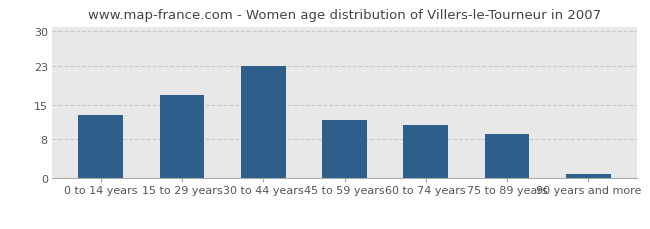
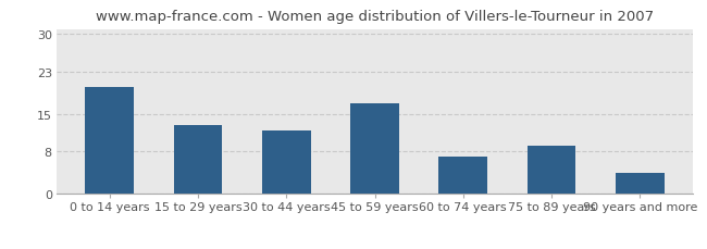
0 to 14 years: 13 -> 20
15 to 29 years: 17 -> 13
30 to 44 years: 23 -> 12
45 to 59 years: 12 -> 17
60 to 74 years: 11 -> 7
90 years and more: 1 -> 4
